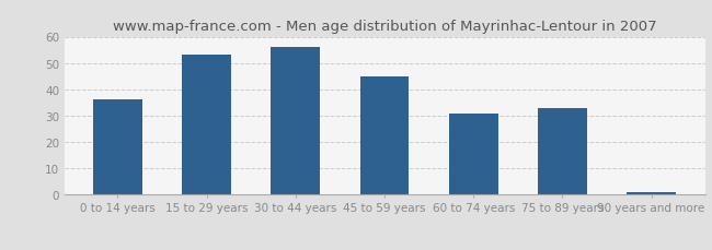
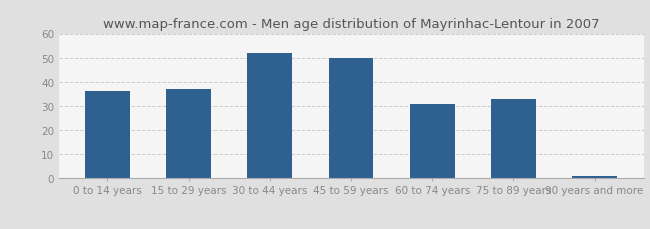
15 to 29 years: 53 -> 37
30 to 44 years: 56 -> 52
45 to 59 years: 45 -> 50
